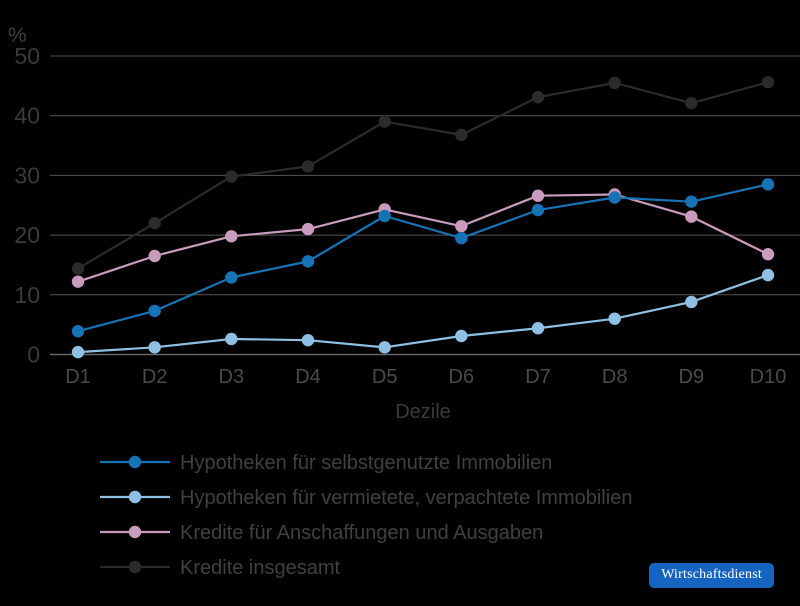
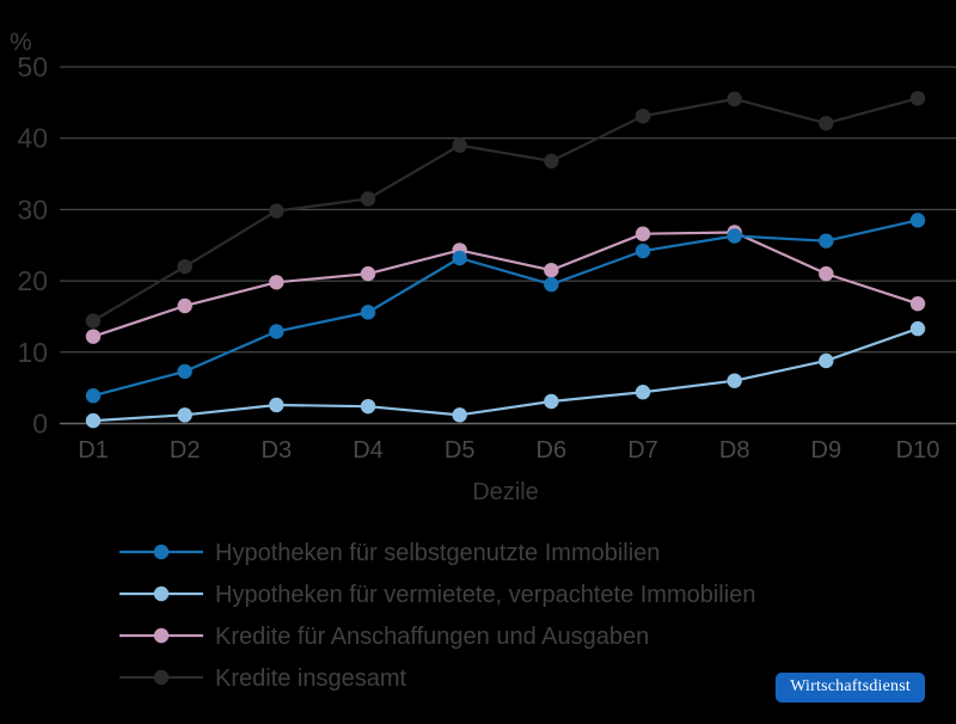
Kredite für Anschaffungen und Ausgaben/D9: 23 -> 21
